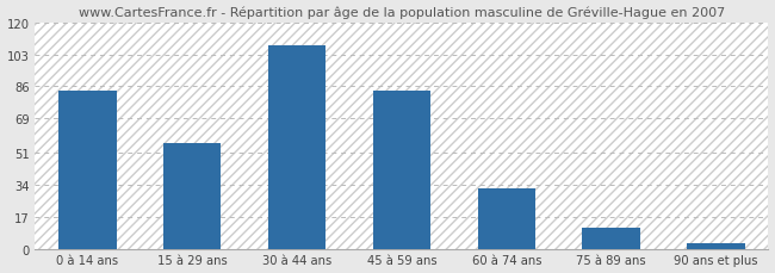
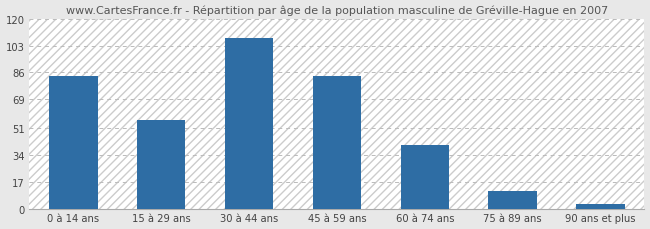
60 à 74 ans: 32 -> 40
